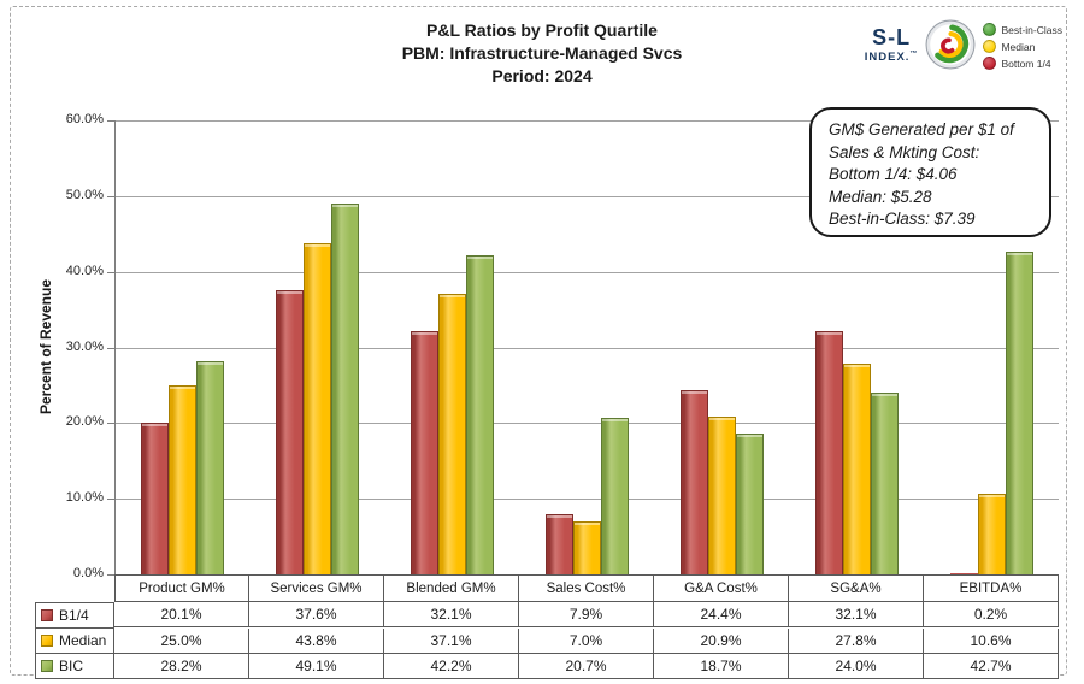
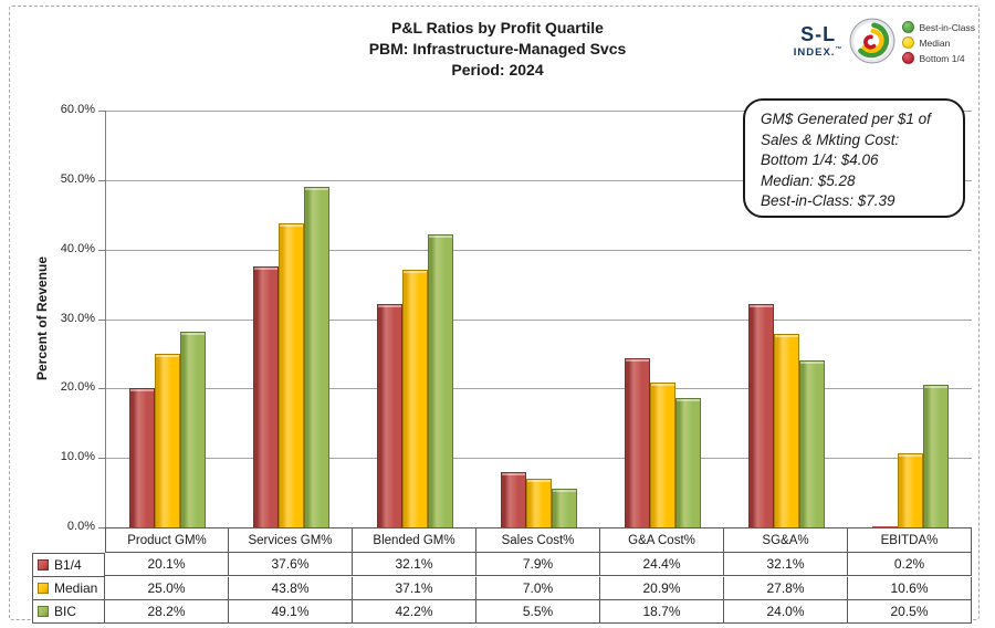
BIC/Sales Cost%: 20.7% -> 5.5%
BIC/EBITDA%: 42.7% -> 20.5%
